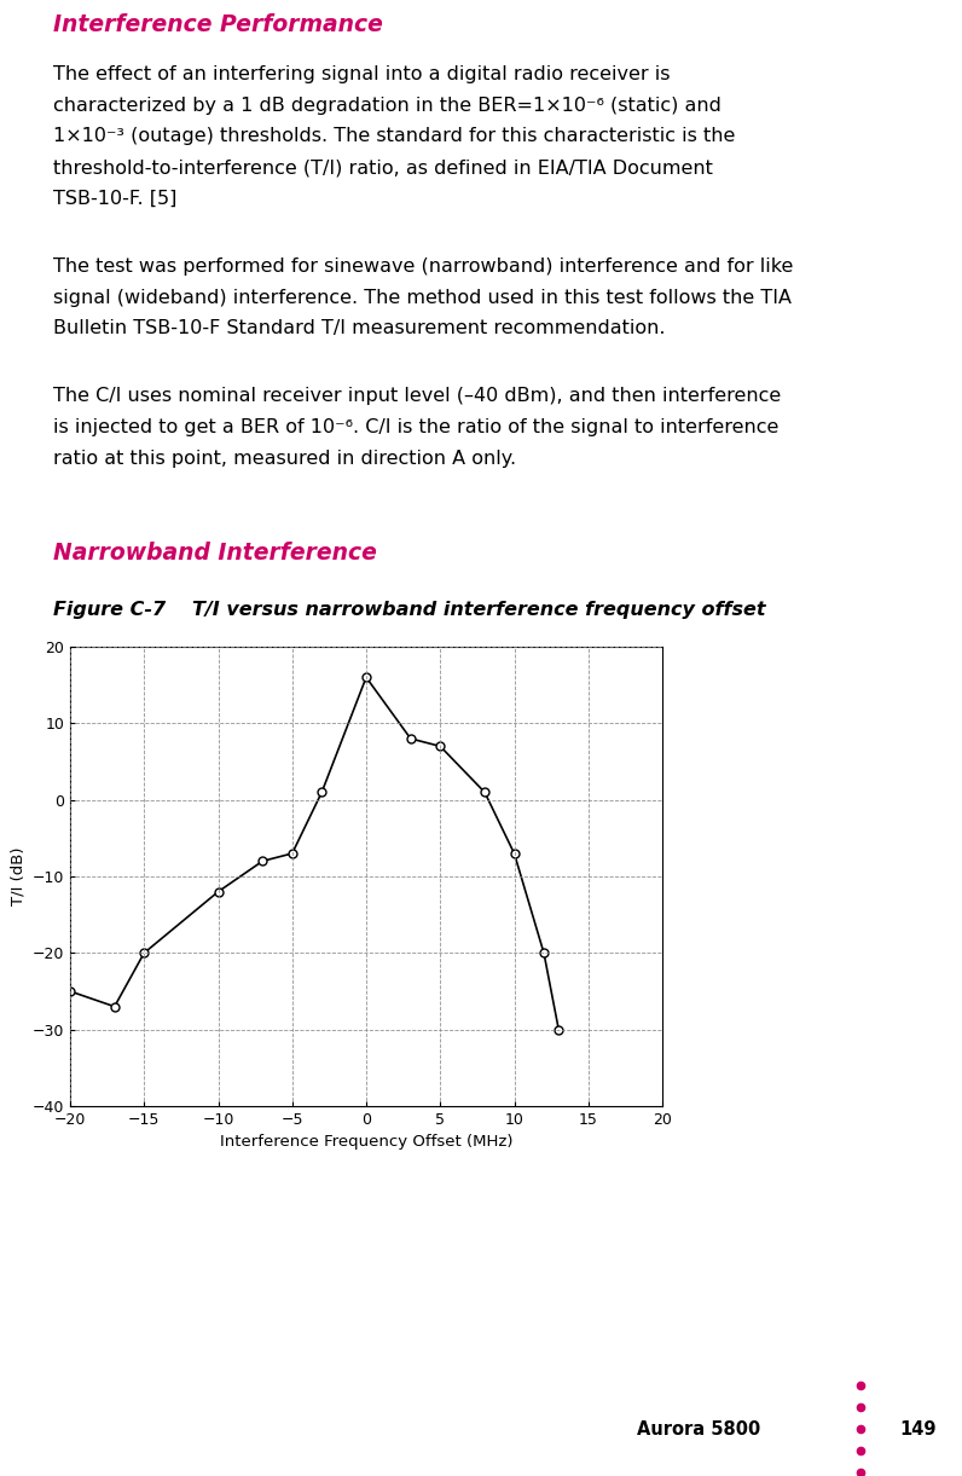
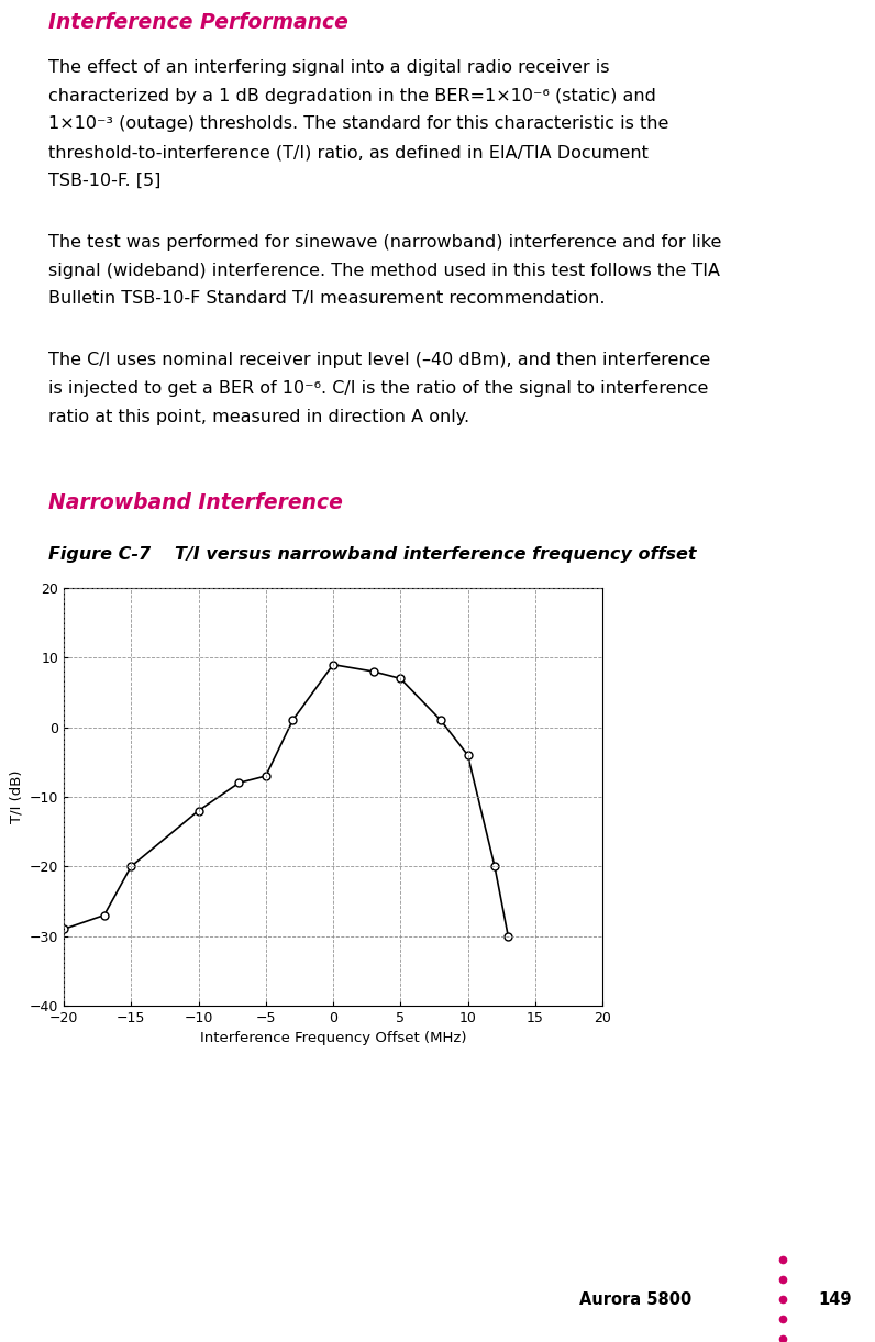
−20: -25 -> -29
0: 16 -> 9
10: -7 -> -4
